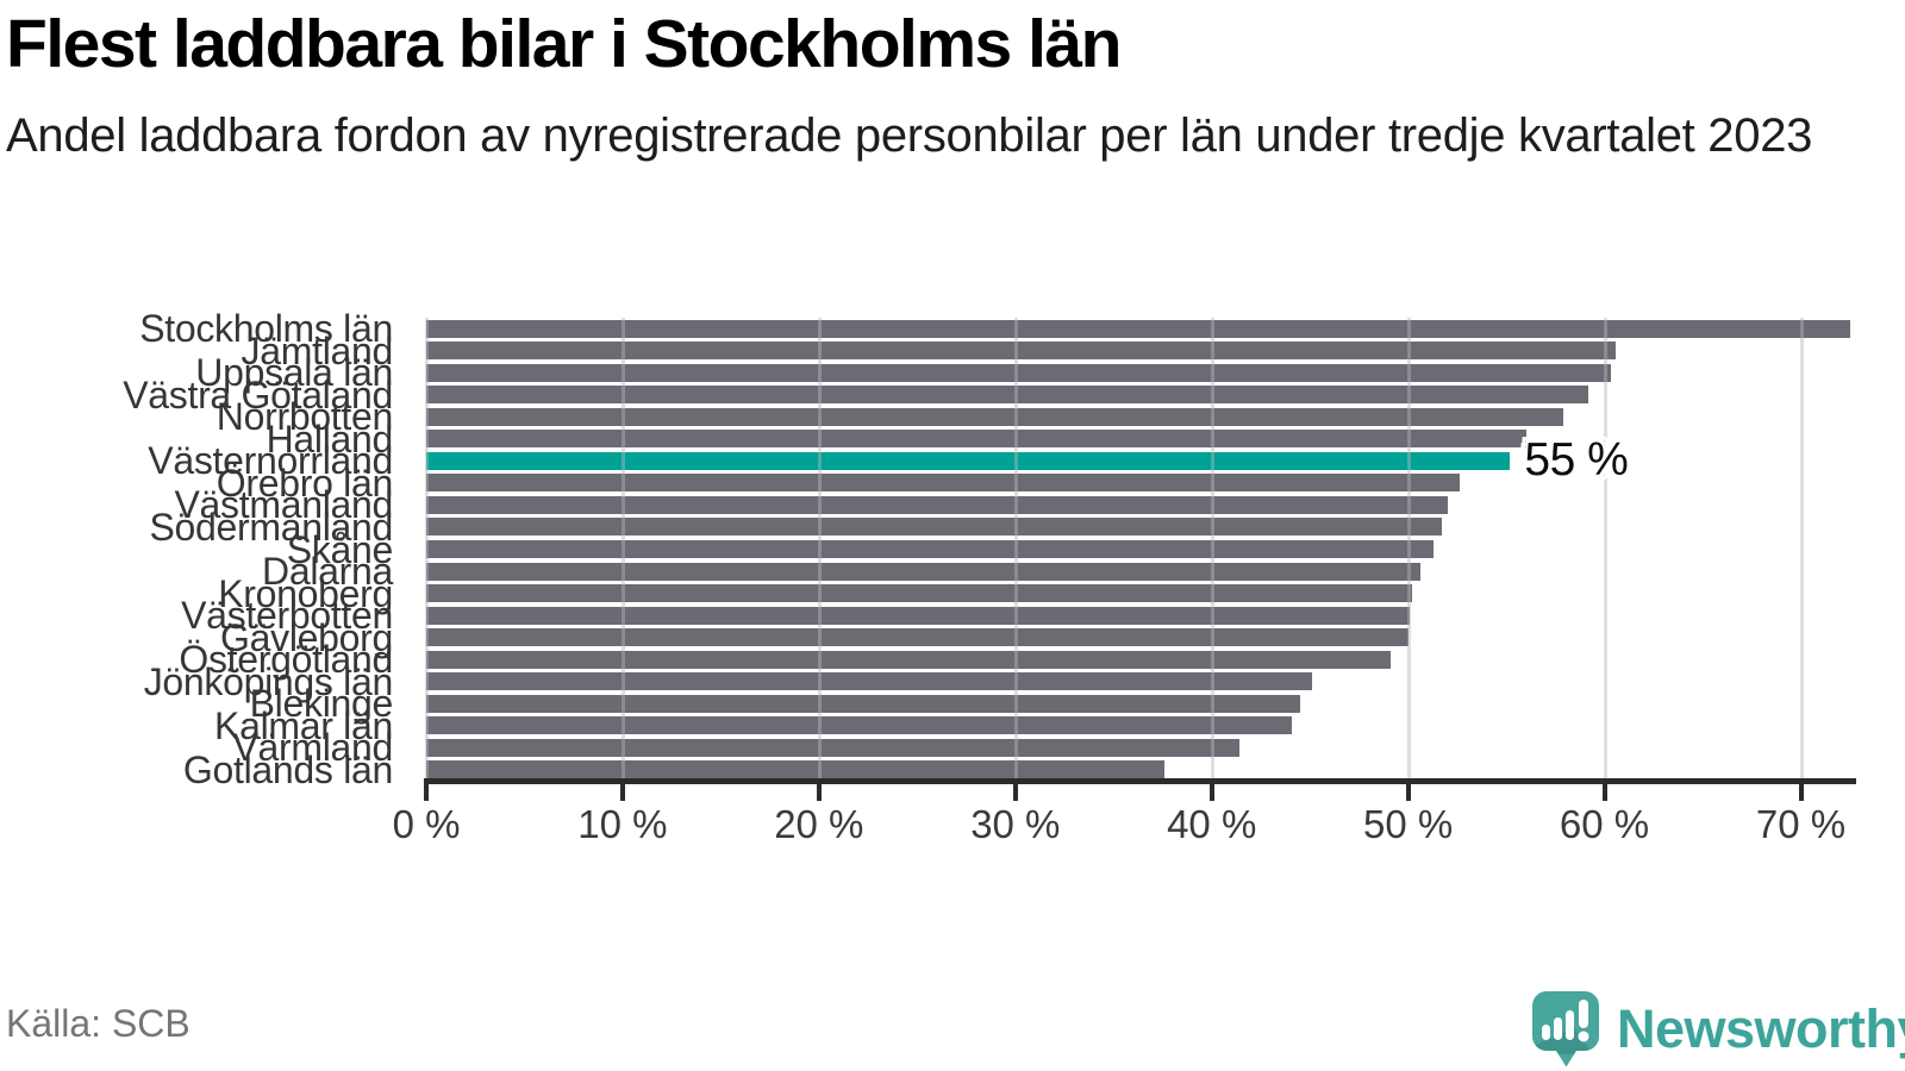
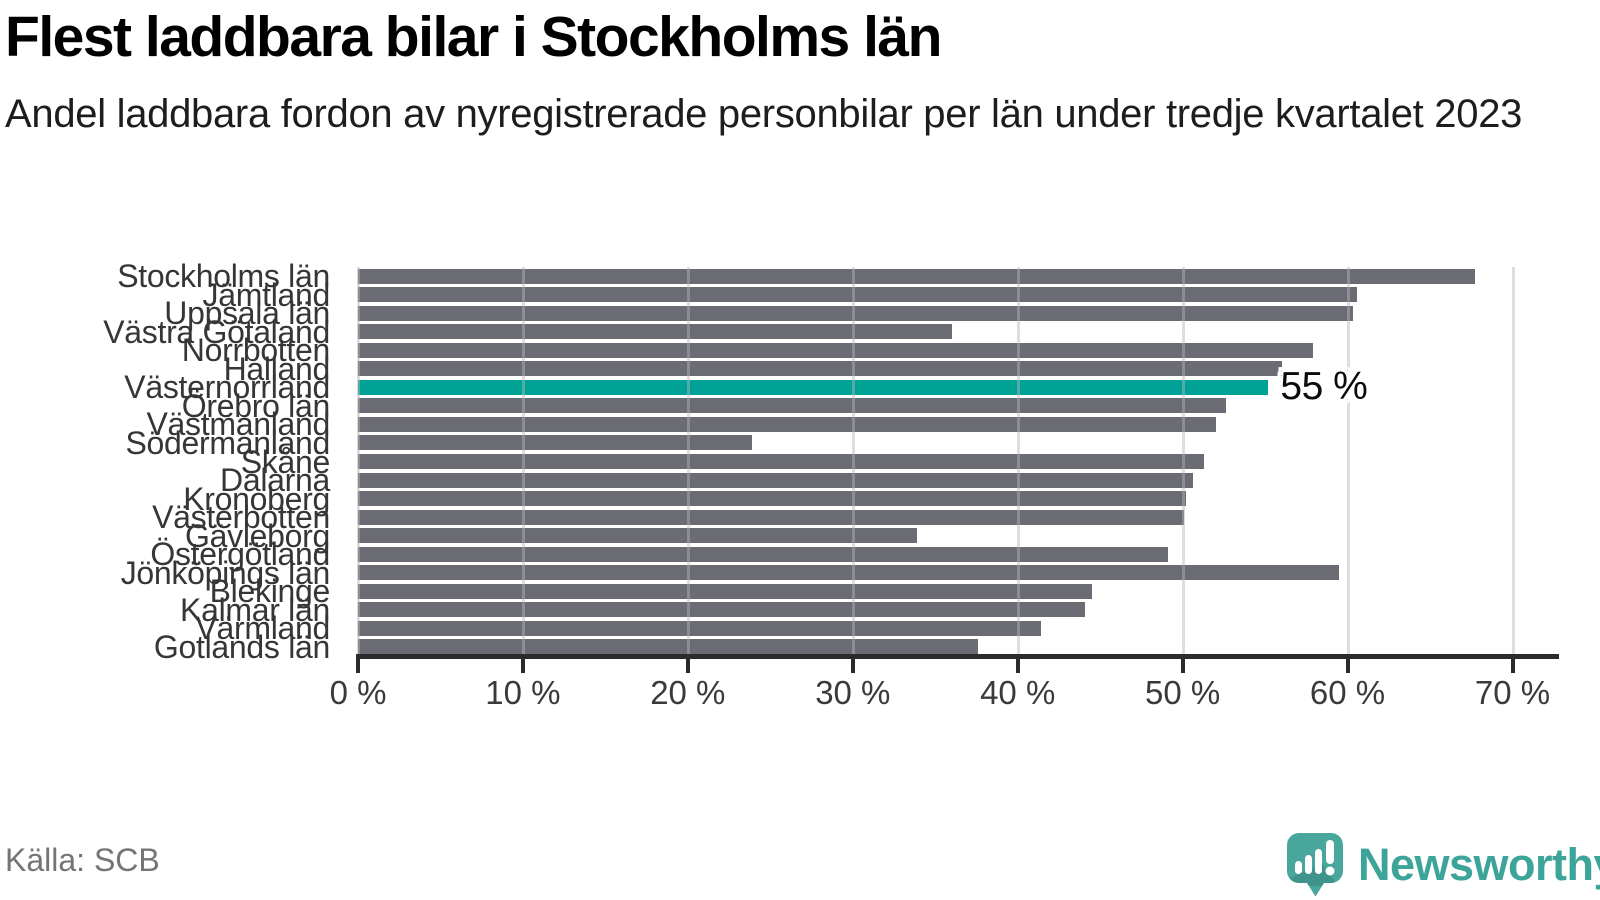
Stockholms län: 72.5% -> 67.7%
Västra Götaland: 59.2% -> 36.0%
Södermanland: 51.7% -> 23.9%
Gävleborg: 50.0% -> 33.9%
Jönköpings län: 45.1% -> 59.5%
